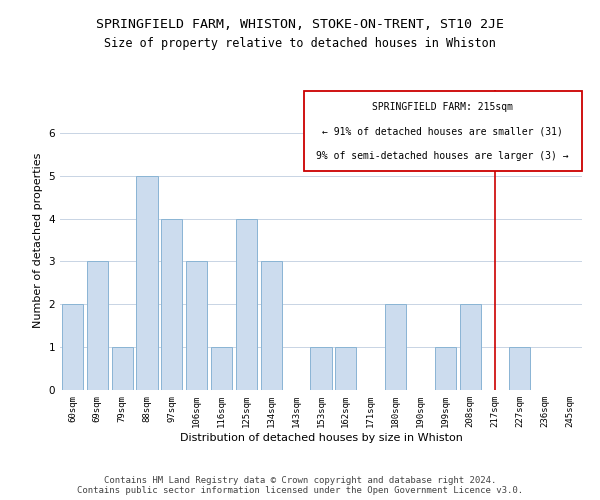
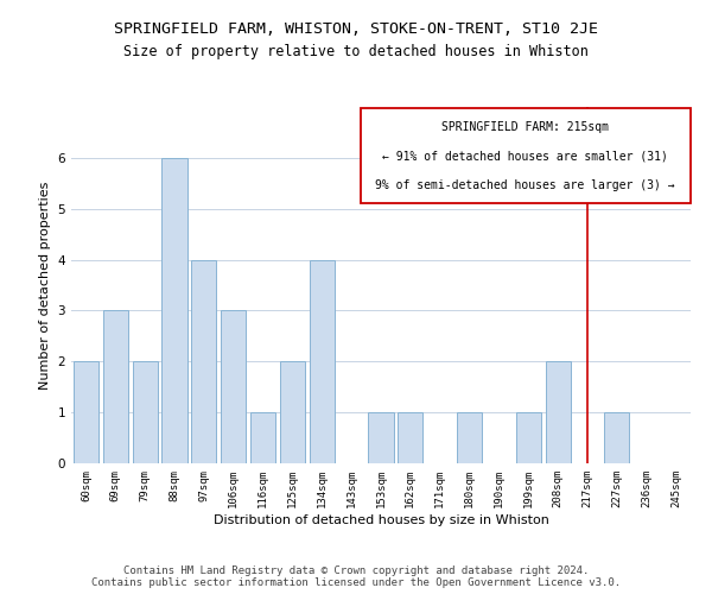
79sqm: 1 -> 2
88sqm: 5 -> 6
125sqm: 4 -> 2
134sqm: 3 -> 4
180sqm: 2 -> 1
